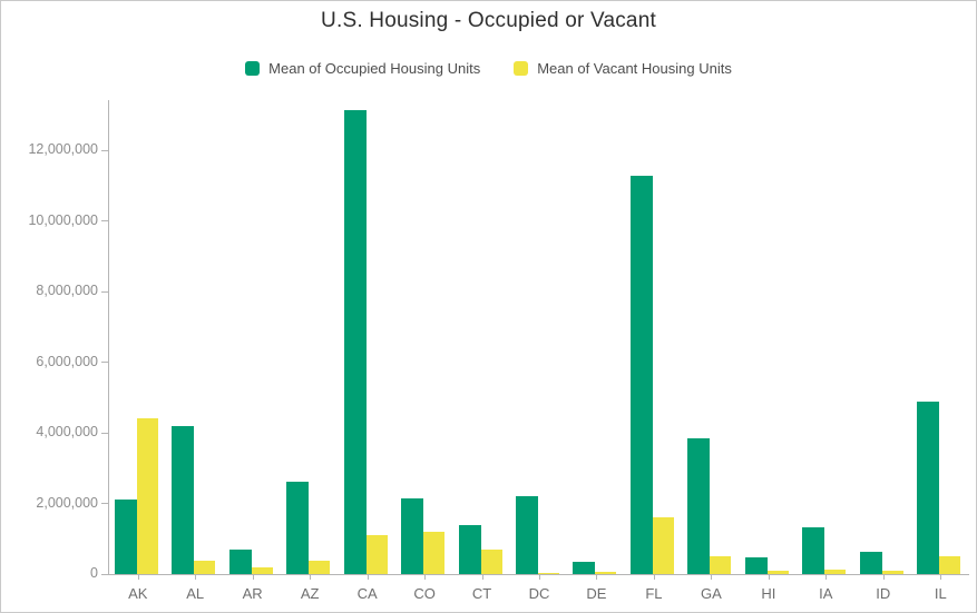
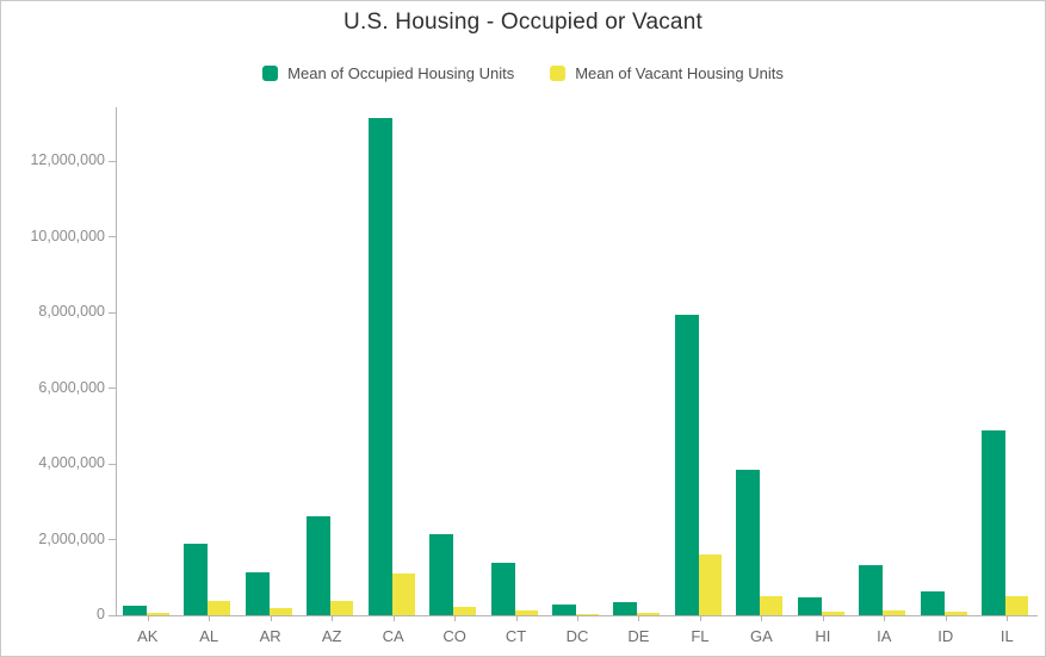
Mean of Occupied Housing Units/AK: 2100000 -> 200000
Mean of Vacant Housing Units/AK: 4400000 -> 100000
Mean of Occupied Housing Units/AL: 4200000 -> 1900000
Mean of Occupied Housing Units/AR: 700000 -> 1200000
Mean of Vacant Housing Units/CO: 1200000 -> 200000
Mean of Vacant Housing Units/CT: 700000 -> 100000
Mean of Occupied Housing Units/DC: 2200000 -> 300000
Mean of Occupied Housing Units/FL: 11300000 -> 8000000
